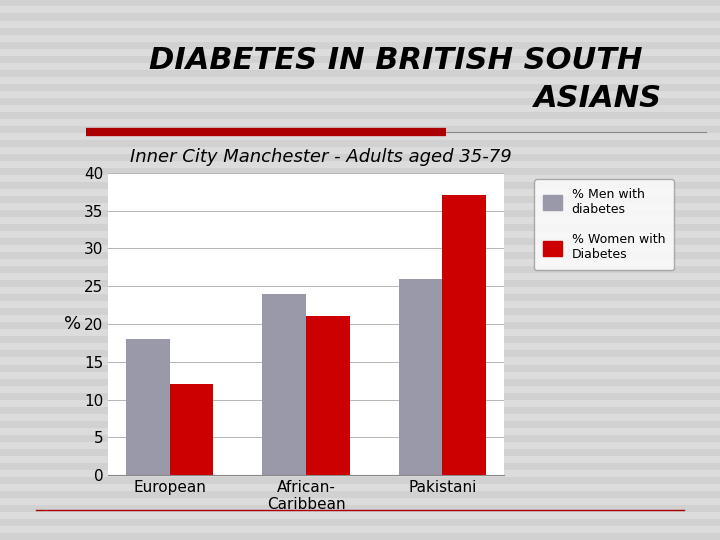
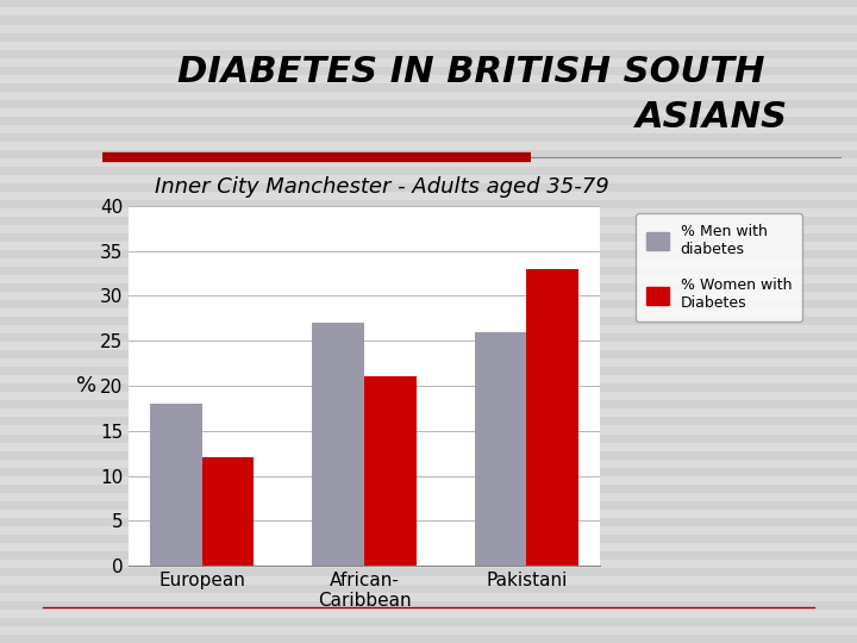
% Men with diabetes/African- Caribbean: 24 -> 27
% Women with Diabetes/Pakistani: 37 -> 33
